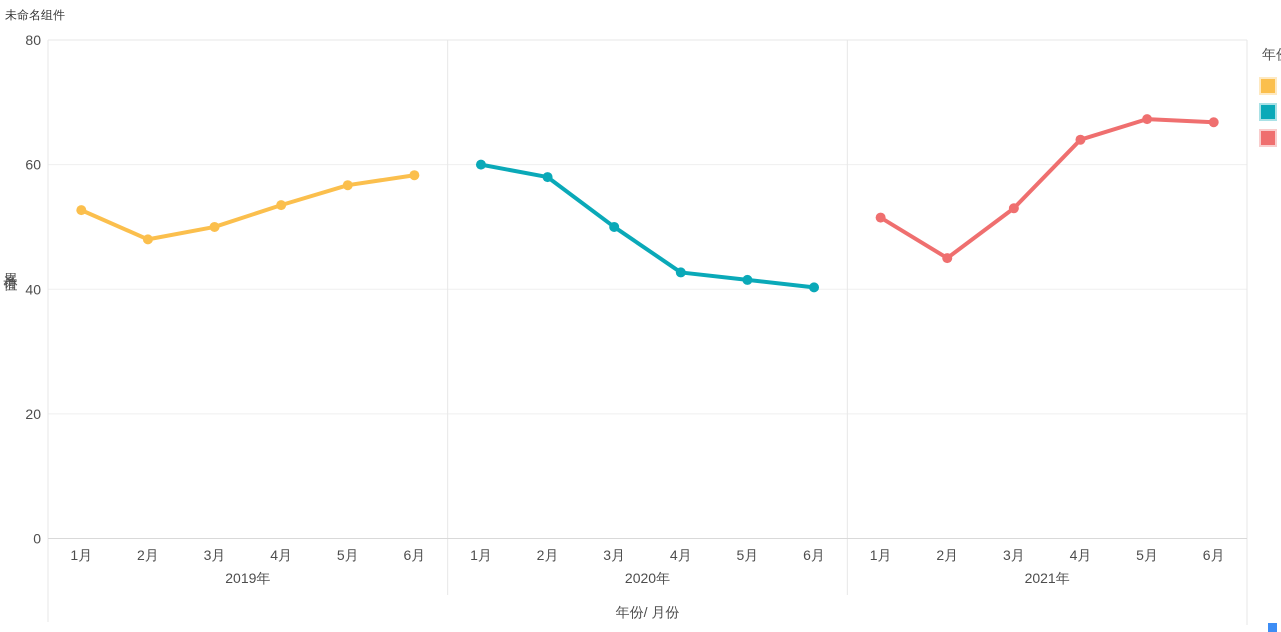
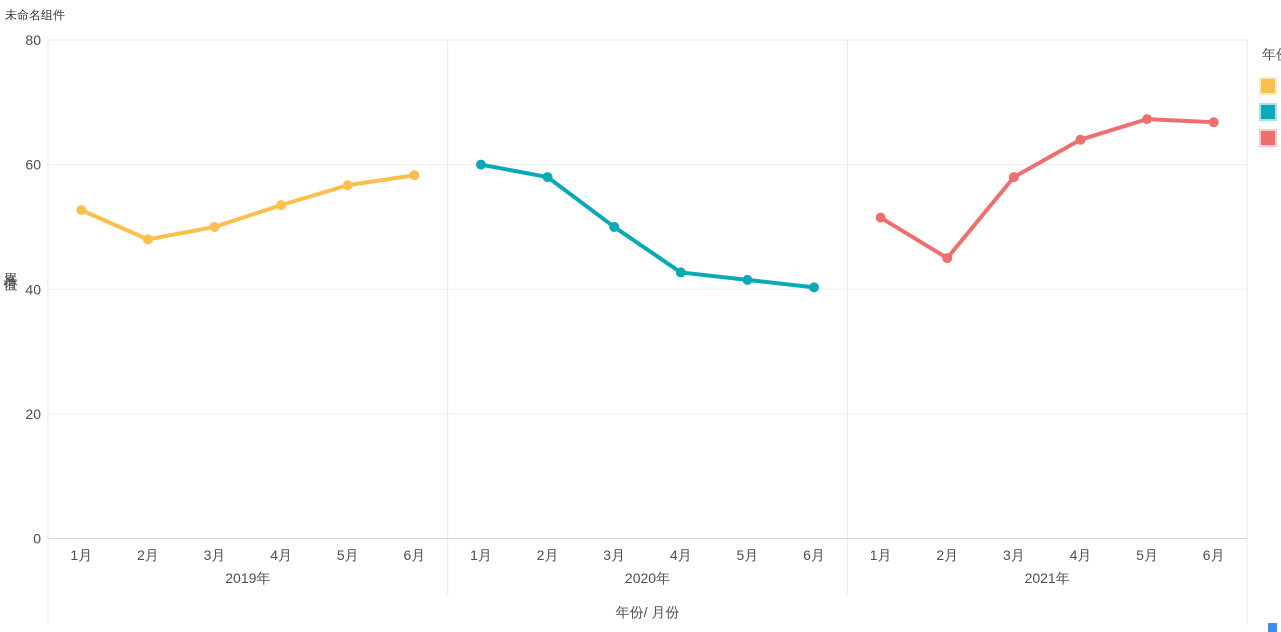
2021年/3月: 53 -> 58
